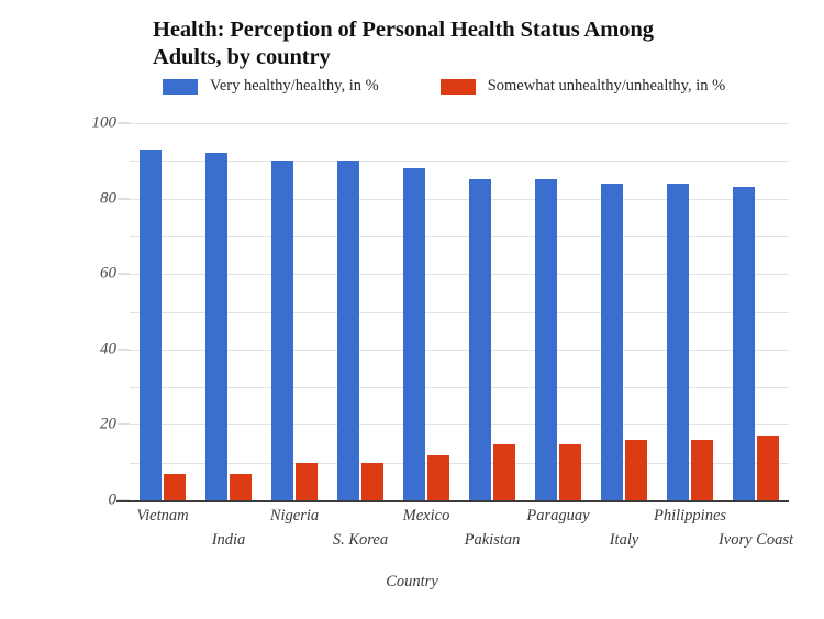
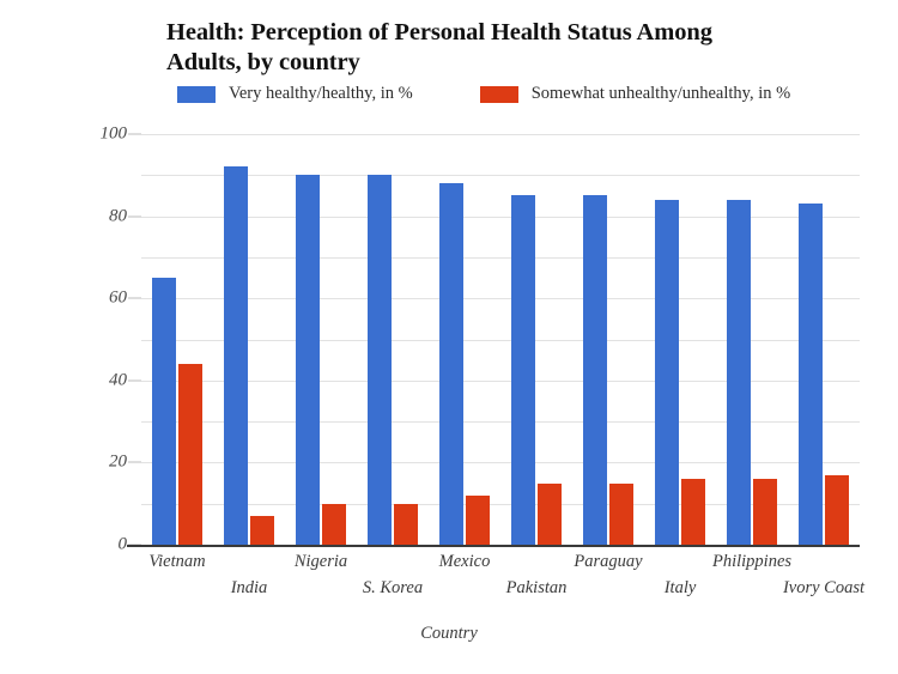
Very healthy/healthy, in %/Vietnam: 93 -> 65
Somewhat unhealthy/unhealthy, in %/Vietnam: 7 -> 44
